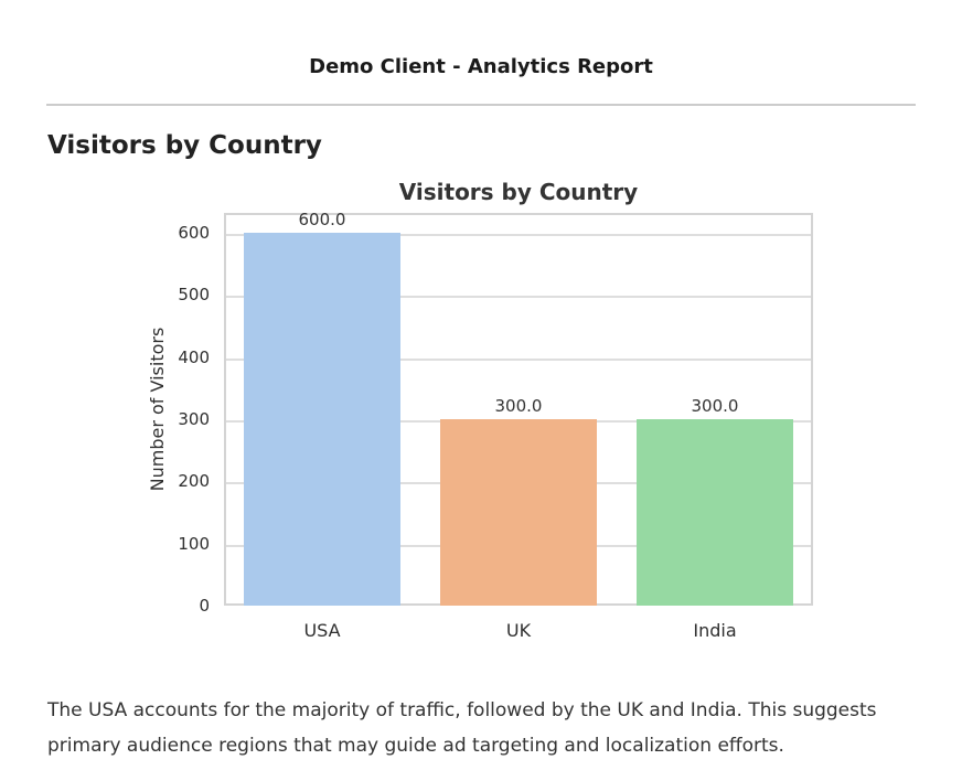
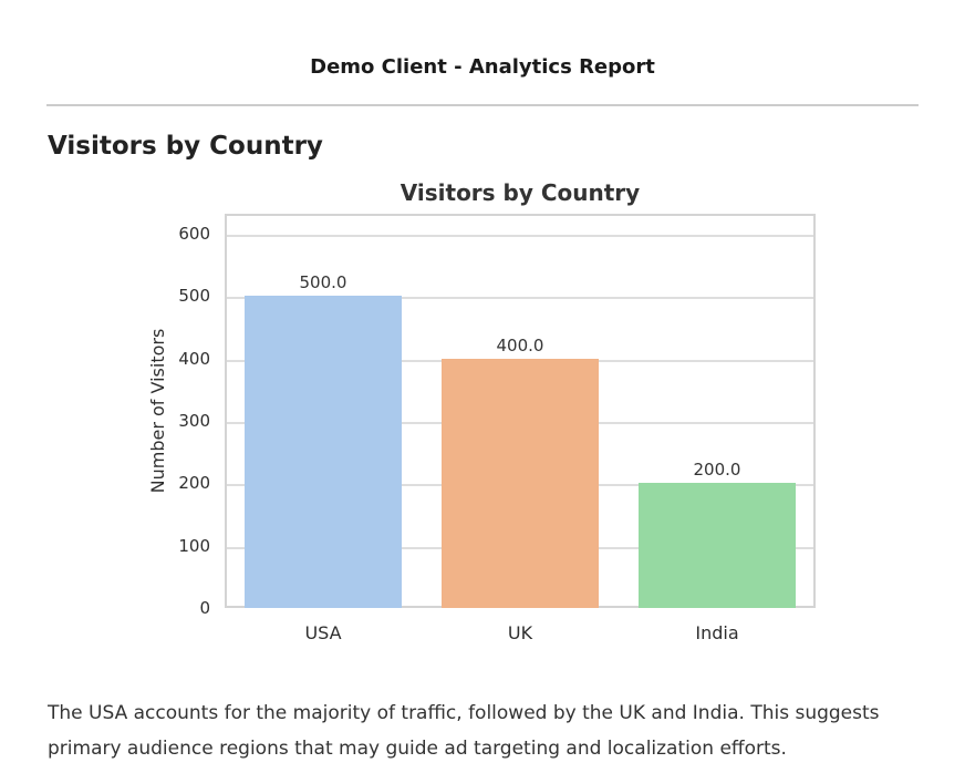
USA: 600.0 -> 500.0
UK: 300.0 -> 400.0
India: 300.0 -> 200.0
